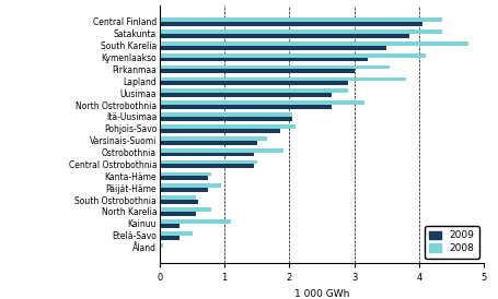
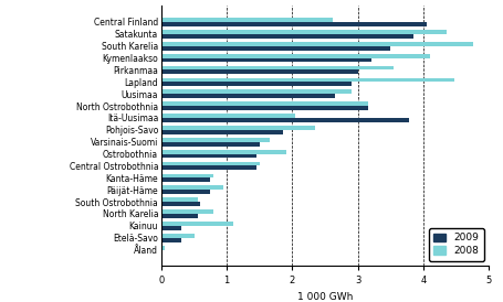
2008/Central Finland: 4.35 -> 2.62
2008/Lapland: 3.80 -> 4.48
2009/North Ostrobothnia: 2.65 -> 3.16
2009/Itä-Uusimaa: 2.05 -> 3.78
2008/Pohjois-Savo: 2.10 -> 2.34
